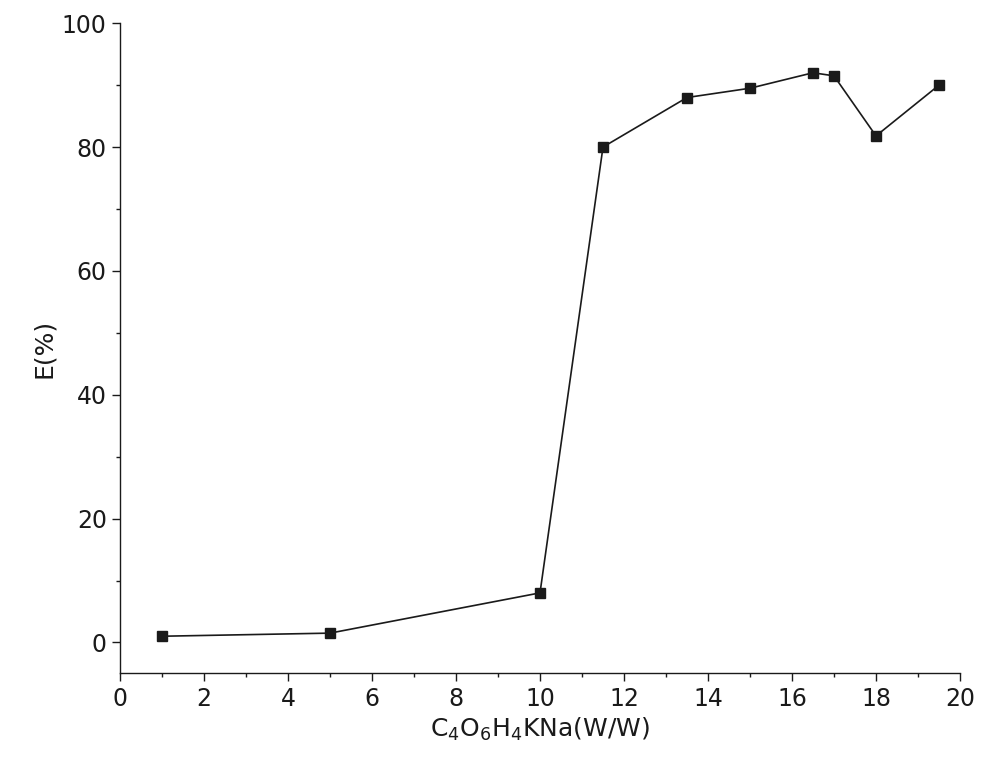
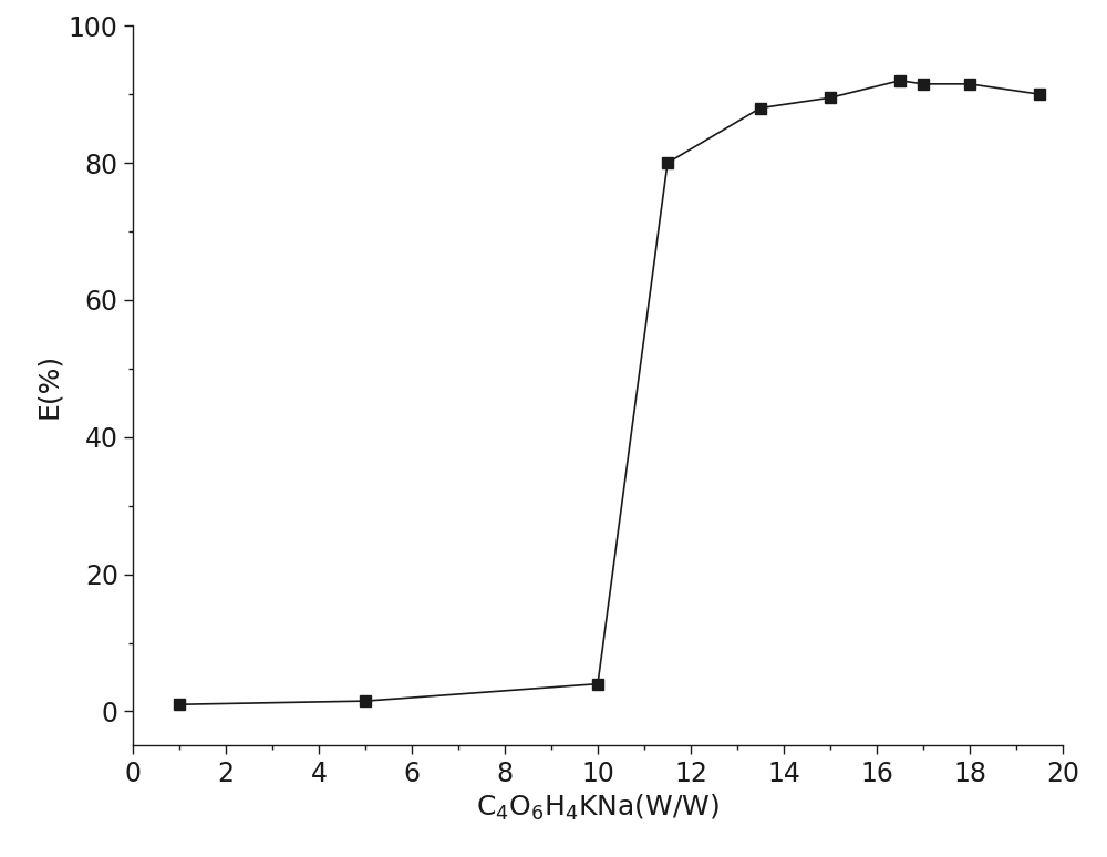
10: 8.0 -> 4.0
18: 81.8 -> 91.5
